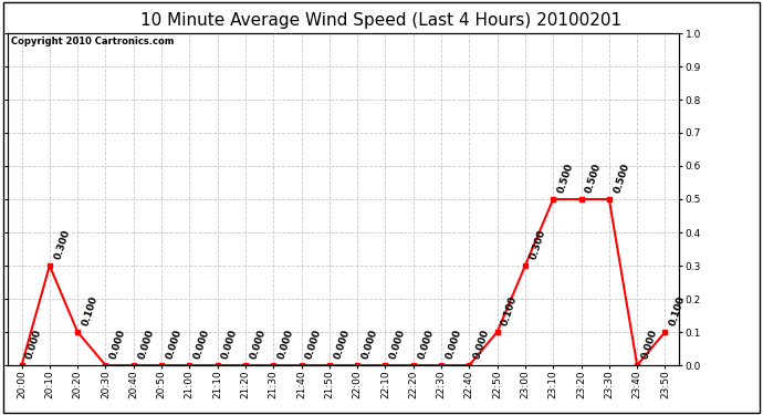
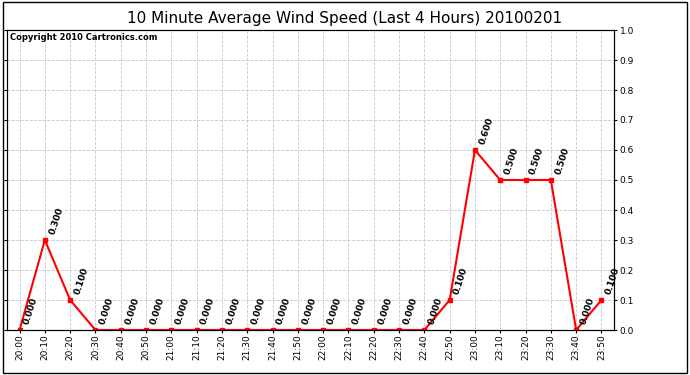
23:00: 0.300 -> 0.600
